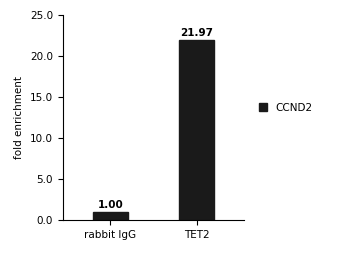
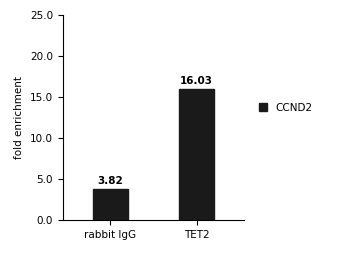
rabbit IgG: 1.00 -> 3.82
TET2: 21.97 -> 16.03
